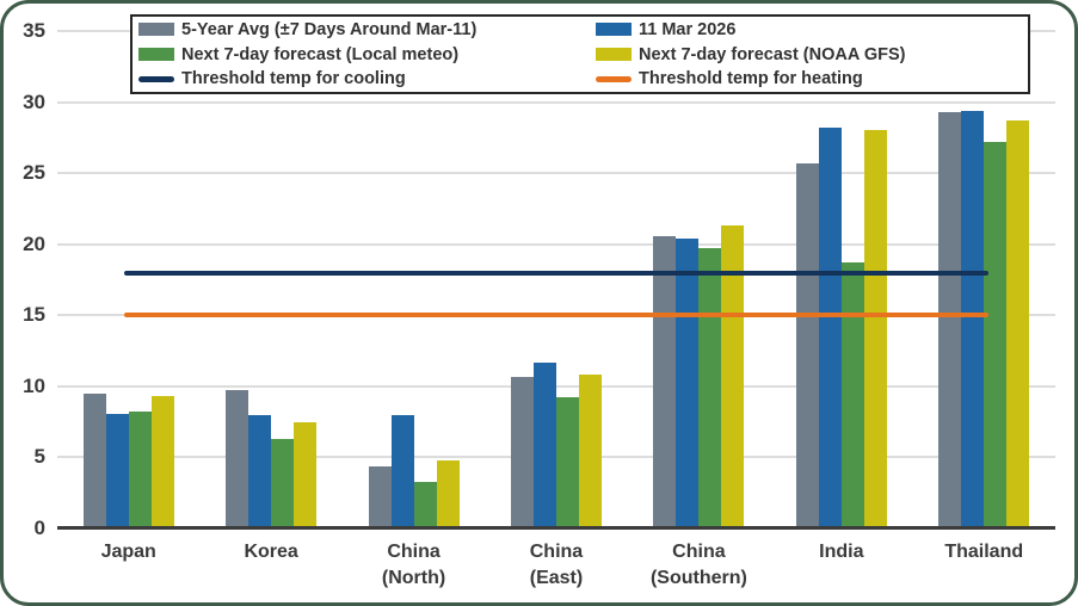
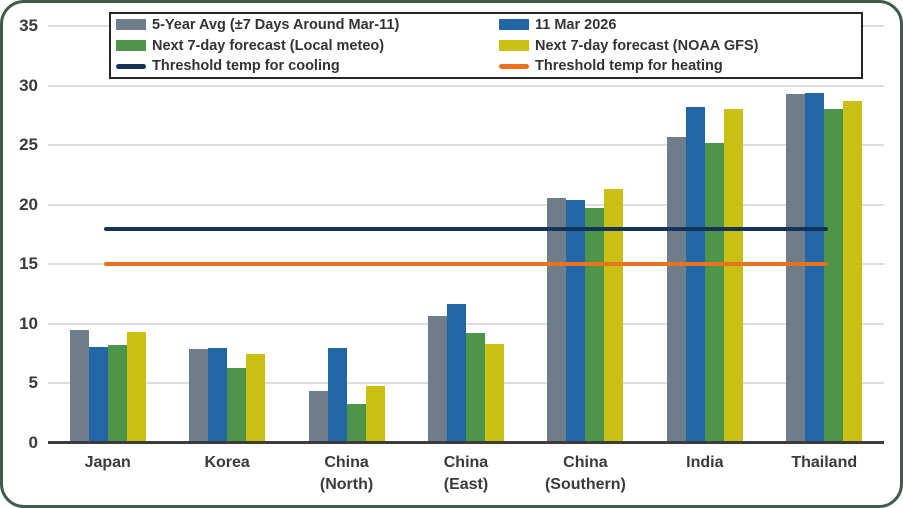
5-Year Avg (±7 Days Around Mar-11)/Korea: 9.7 -> 7.9
Next 7-day forecast (NOAA GFS)/China (East): 10.8 -> 8.3
Next 7-day forecast (Local meteo)/India: 18.7 -> 25.2
Next 7-day forecast (Local meteo)/Thailand: 27.2 -> 28.0
